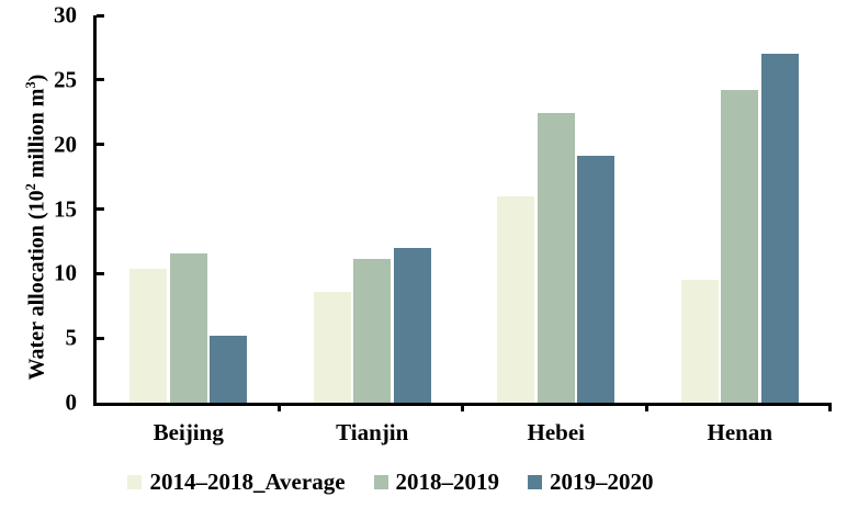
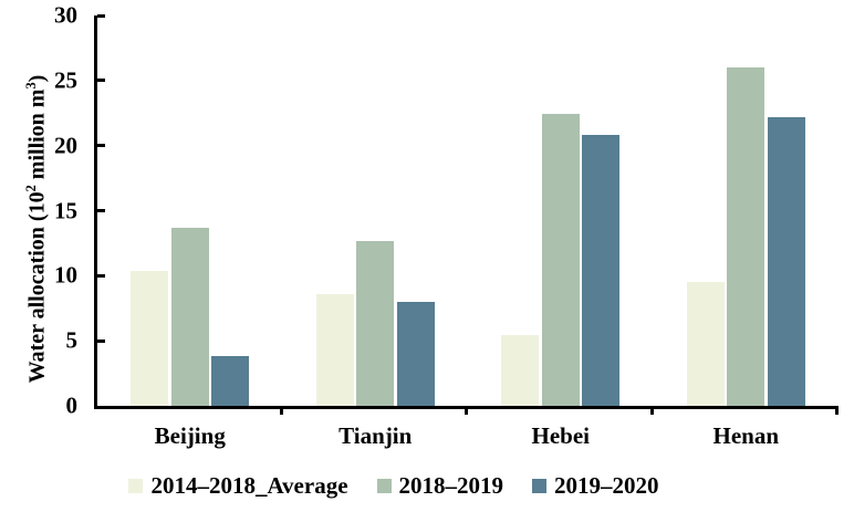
2018–2019/Beijing: 11.6 -> 13.7
2019–2020/Beijing: 5.2 -> 3.8
2018–2019/Tianjin: 11.1 -> 12.7
2019–2020/Tianjin: 12.0 -> 8.0
2014–2018_Average/Hebei: 16.0 -> 5.4
2019–2020/Hebei: 19.1 -> 20.8
2018–2019/Henan: 24.2 -> 26.0
2019–2020/Henan: 27.0 -> 22.2
